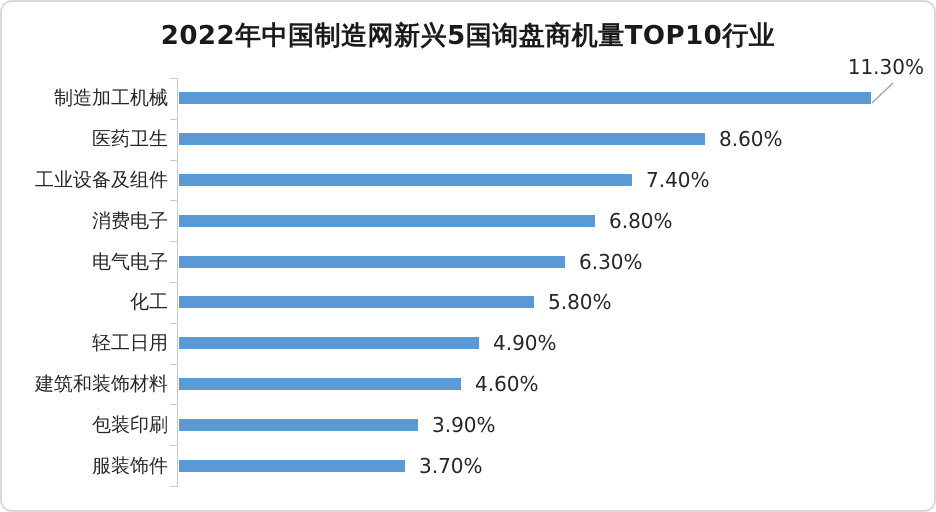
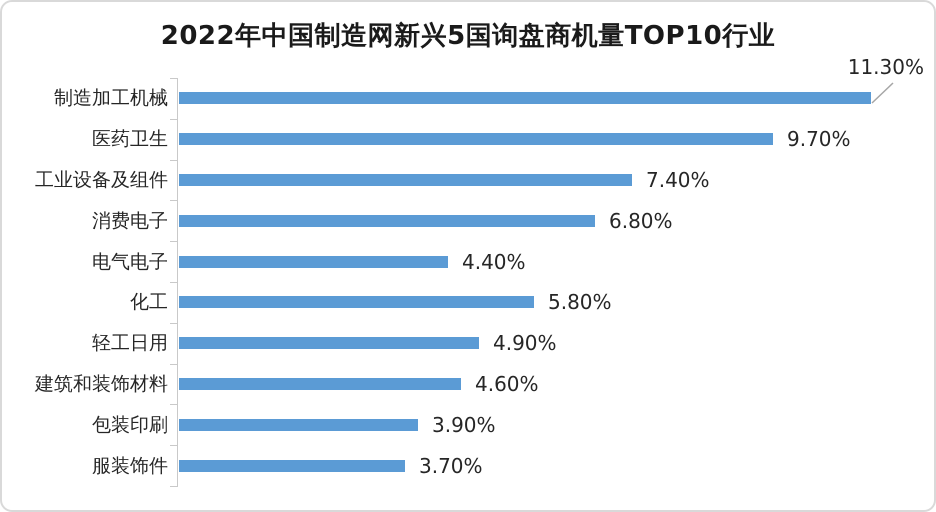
医药卫生: 8.60% -> 9.70%
电气电子: 6.30% -> 4.40%
